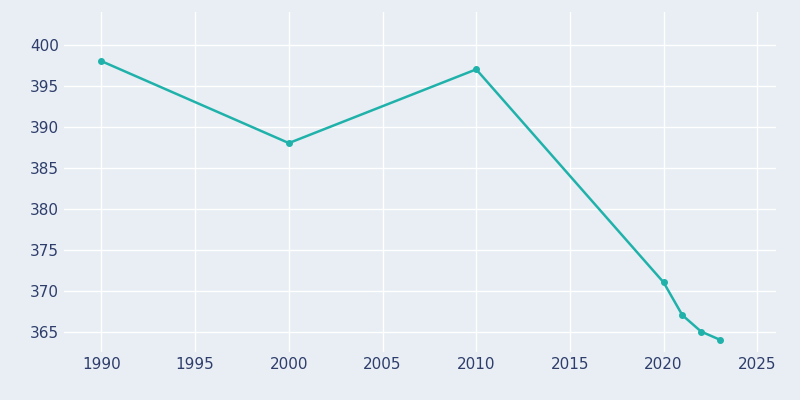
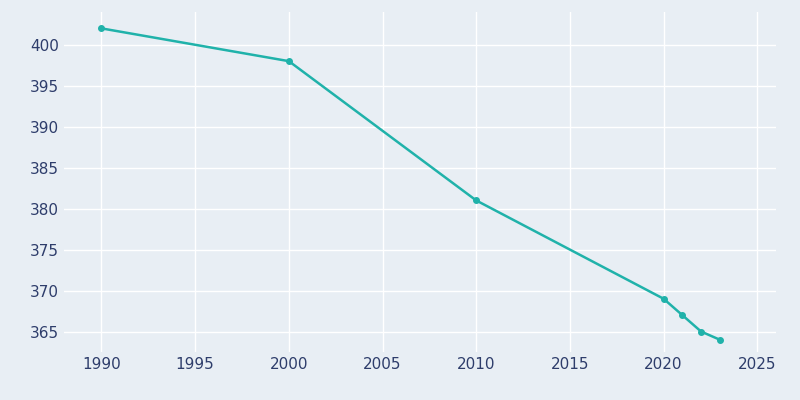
1990: 398 -> 402
2000: 388 -> 398
2010: 397 -> 381
2020: 371 -> 369
